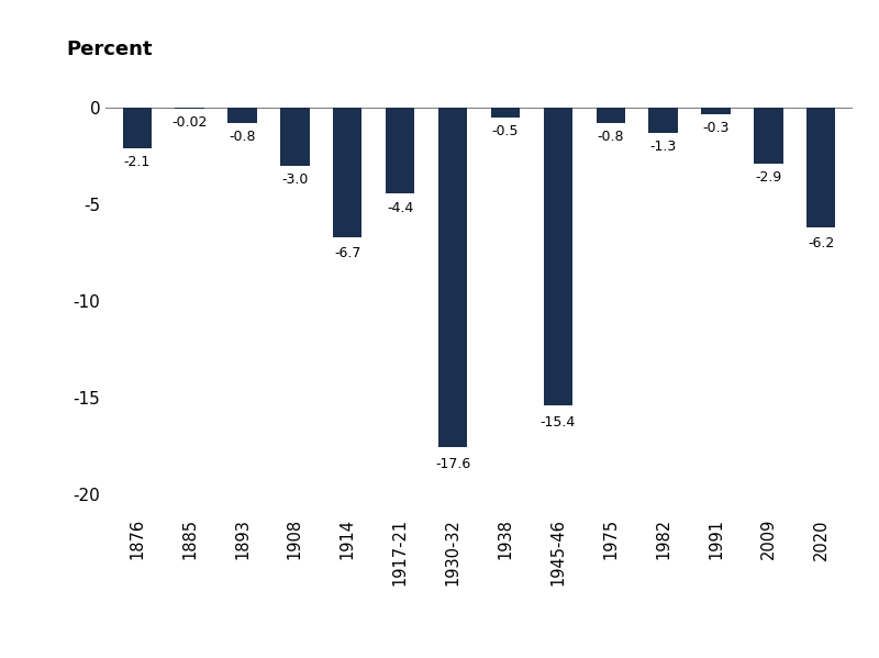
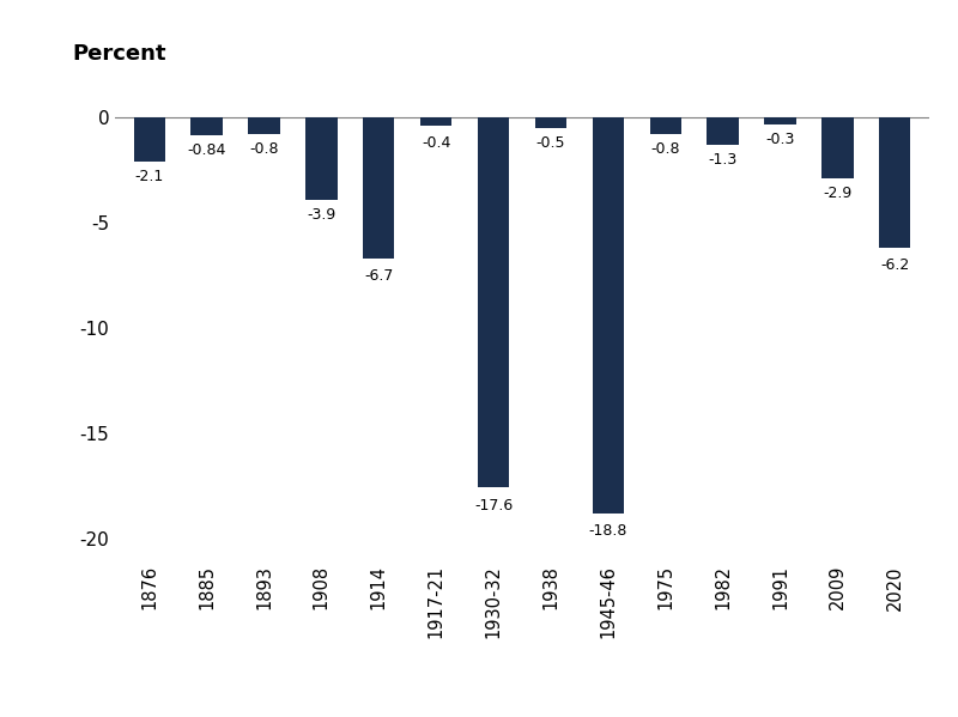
1885: -0.02 -> -0.84
1908: -3.0 -> -3.9
1917-21: -4.4 -> -0.4
1945-46: -15.4 -> -18.8
